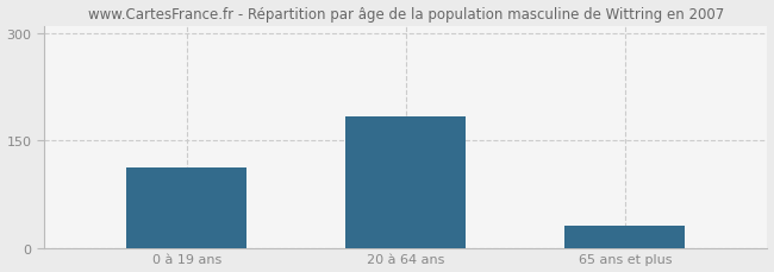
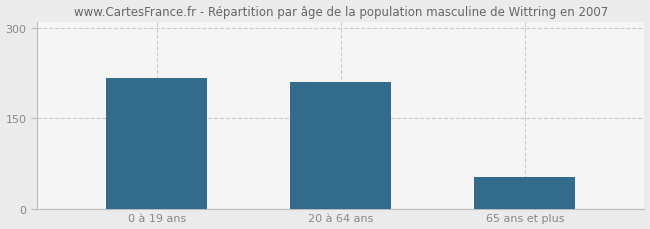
0 à 19 ans: 112 -> 216
20 à 64 ans: 183 -> 210
65 ans et plus: 30 -> 52
